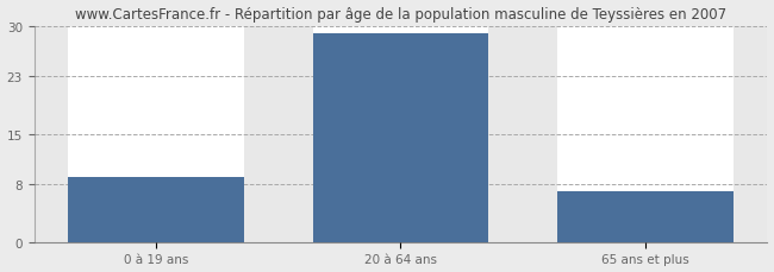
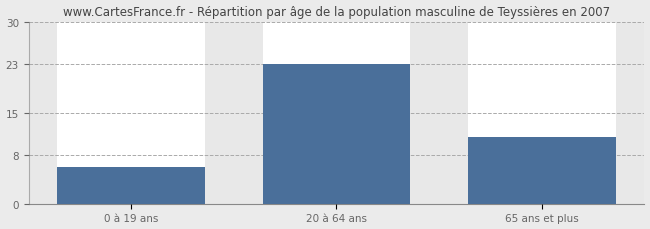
0 à 19 ans: 9 -> 6
20 à 64 ans: 29 -> 23
65 ans et plus: 7 -> 11
